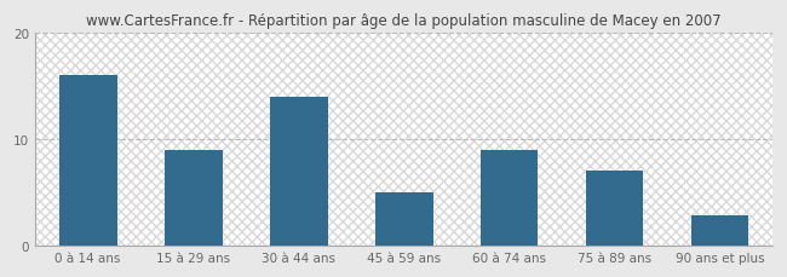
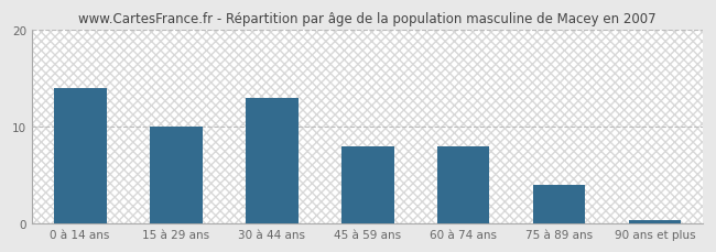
0 à 14 ans: 16.0 -> 14.0
15 à 29 ans: 9.0 -> 10.0
30 à 44 ans: 14.0 -> 13.0
45 à 59 ans: 5.0 -> 8.0
60 à 74 ans: 9.0 -> 8.0
75 à 89 ans: 7.0 -> 4.0
90 ans et plus: 2.8 -> 0.3
